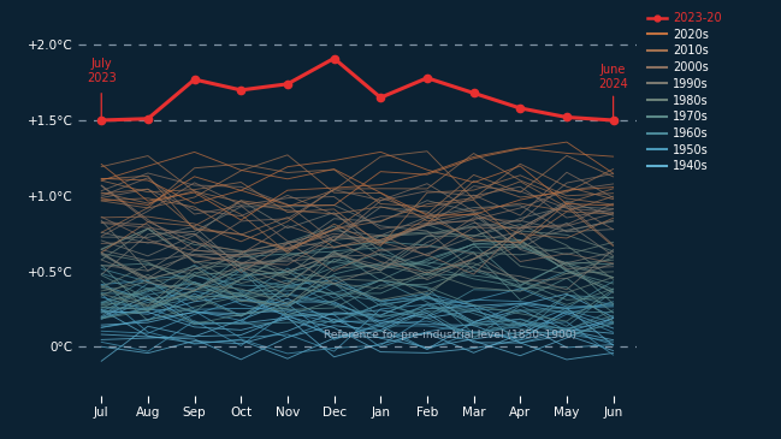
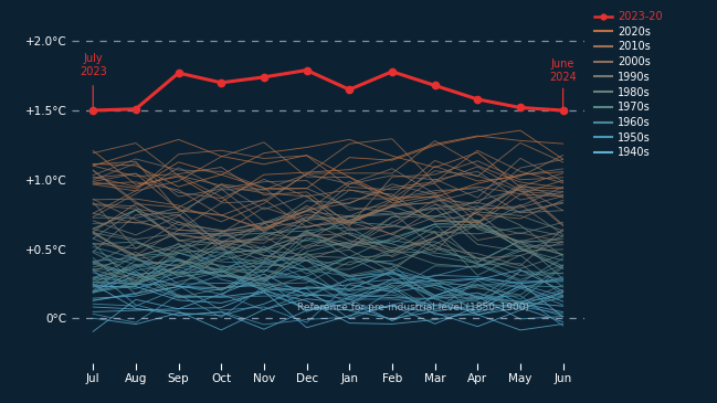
2023-20/Dec: 1.91°C -> 1.79°C
